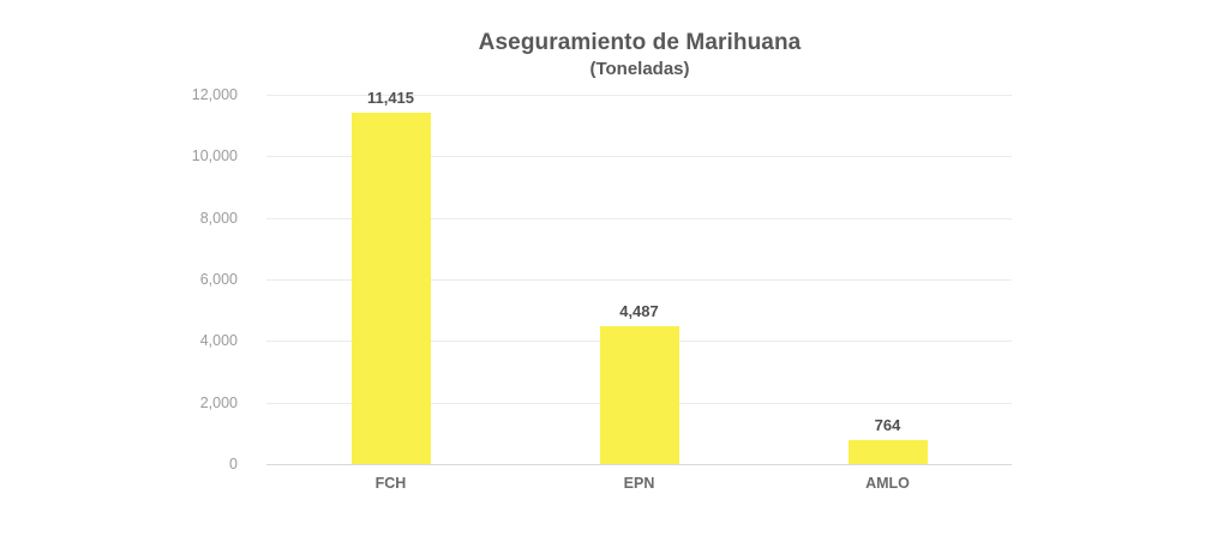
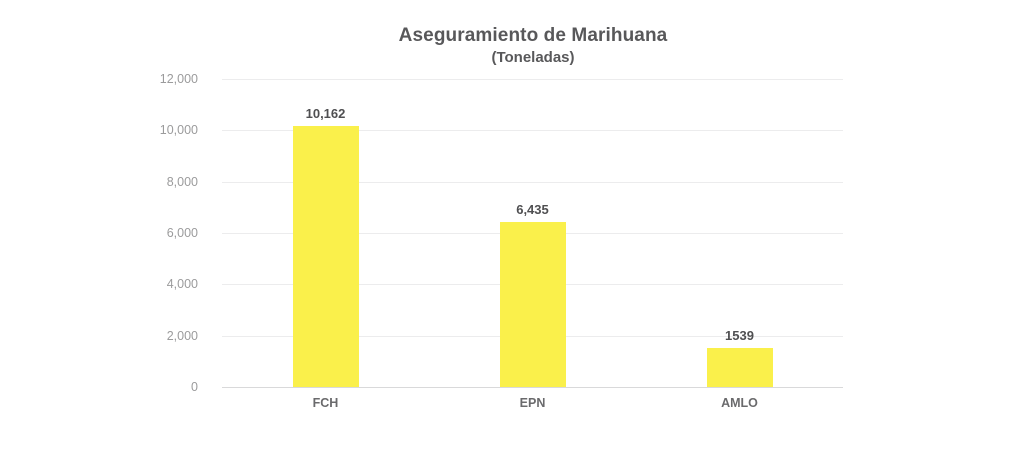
FCH: 11,415 -> 10,162
EPN: 4,487 -> 6,435
AMLO: 764 -> 1539
